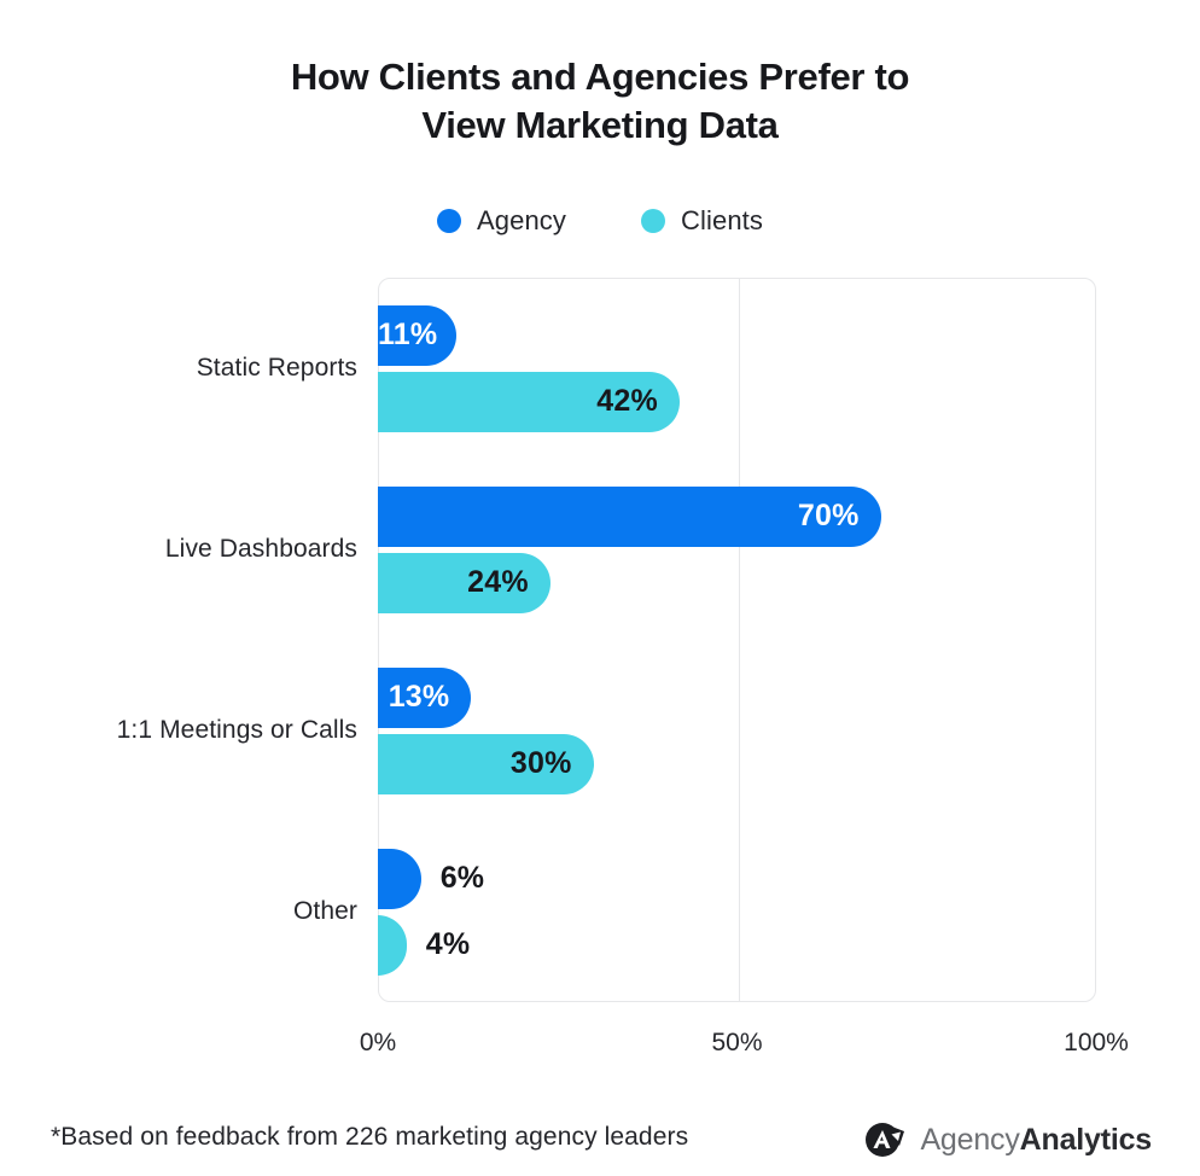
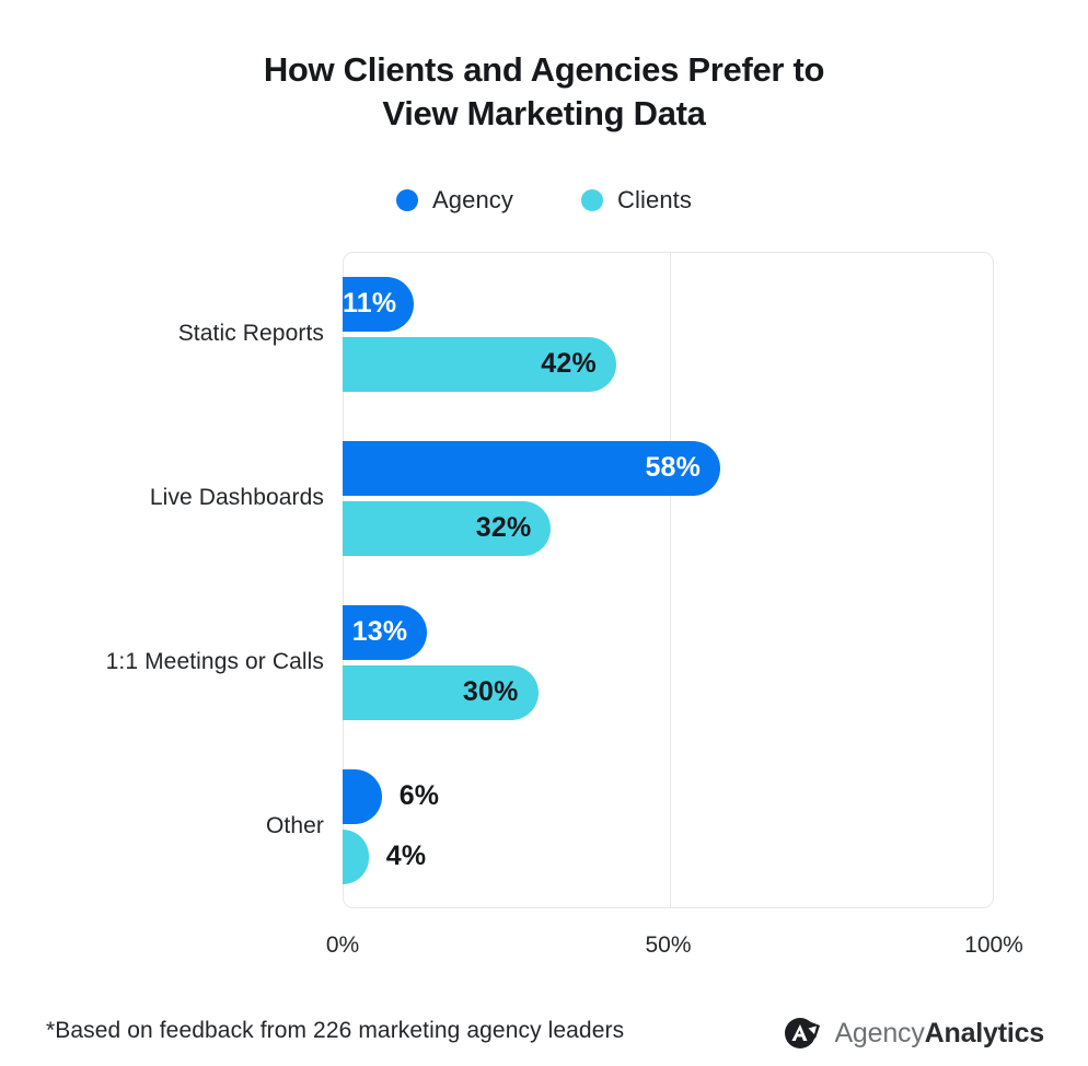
Agency/Live Dashboards: 70% -> 58%
Clients/Live Dashboards: 24% -> 32%
